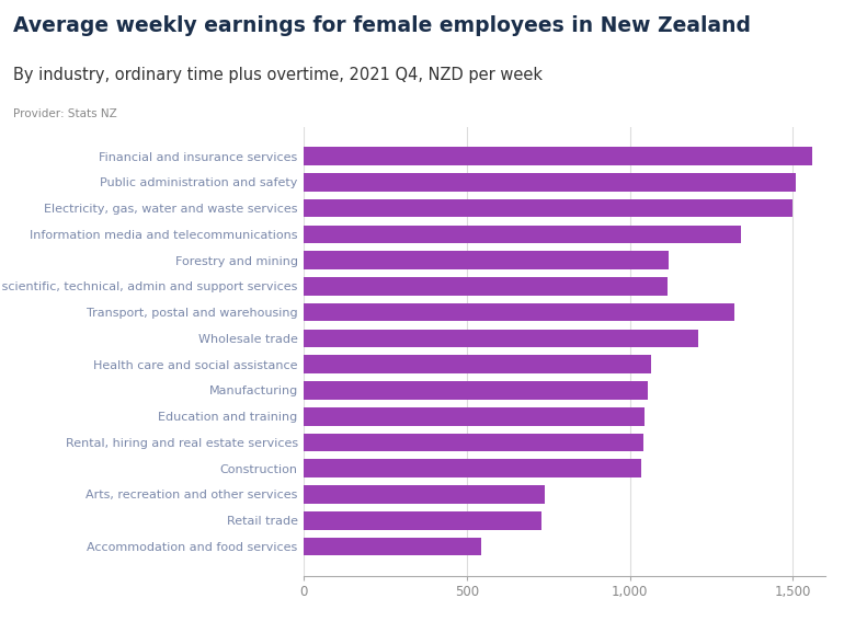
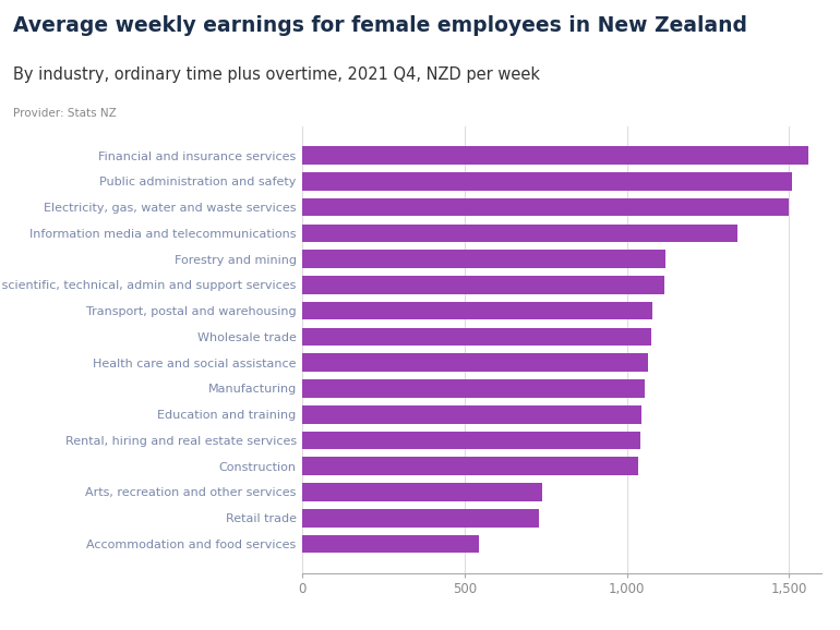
Transport, postal and warehousing: 1,320 -> 1,080
Wholesale trade: 1,210 -> 1,075
